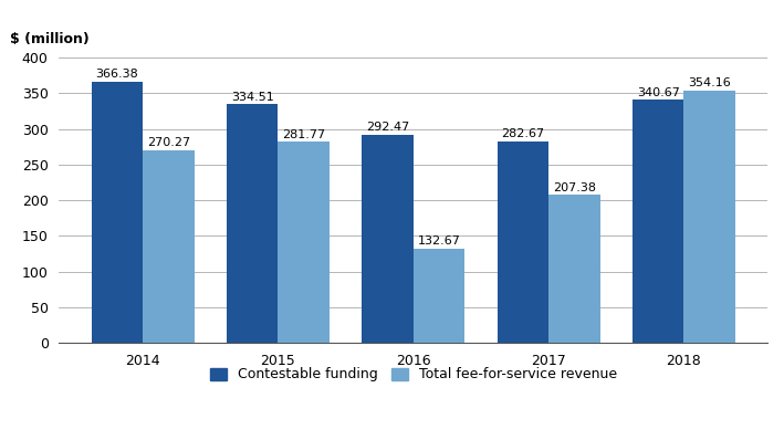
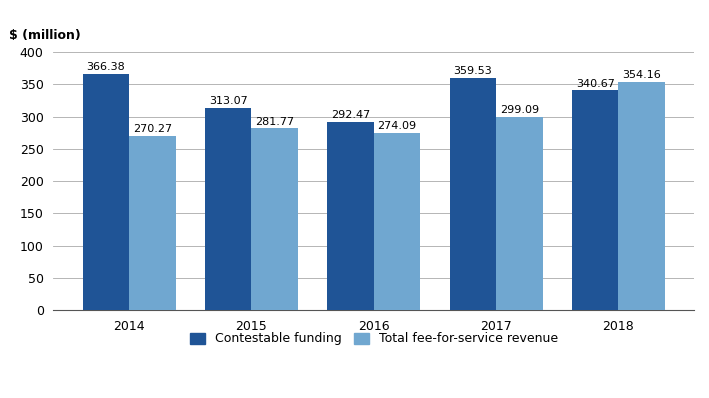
Contestable funding/2015: 334.51 -> 313.07
Total fee-for-service revenue/2016: 132.67 -> 274.09
Contestable funding/2017: 282.67 -> 359.53
Total fee-for-service revenue/2017: 207.38 -> 299.09
